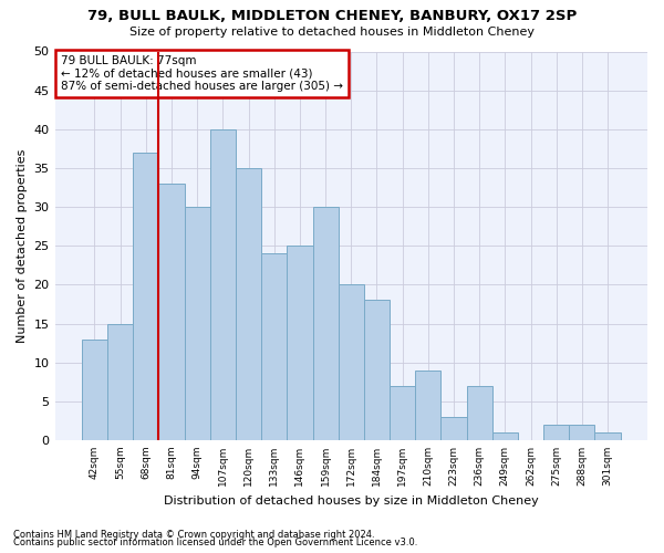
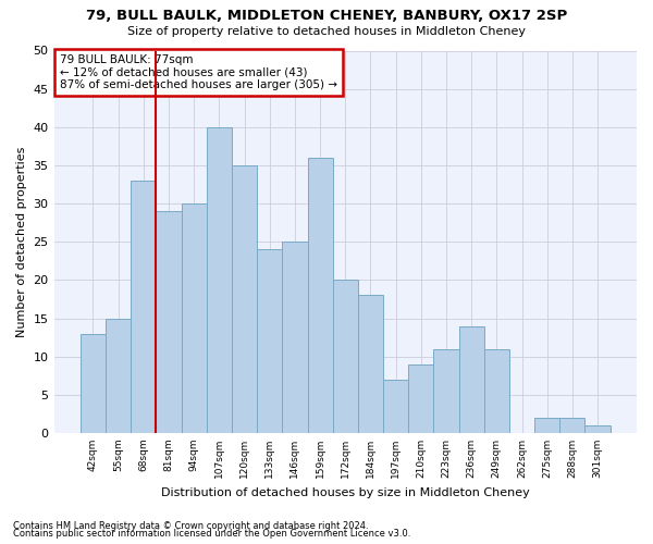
68sqm: 37 -> 33
81sqm: 33 -> 29
159sqm: 30 -> 36
223sqm: 3 -> 11
236sqm: 7 -> 14
249sqm: 1 -> 11
